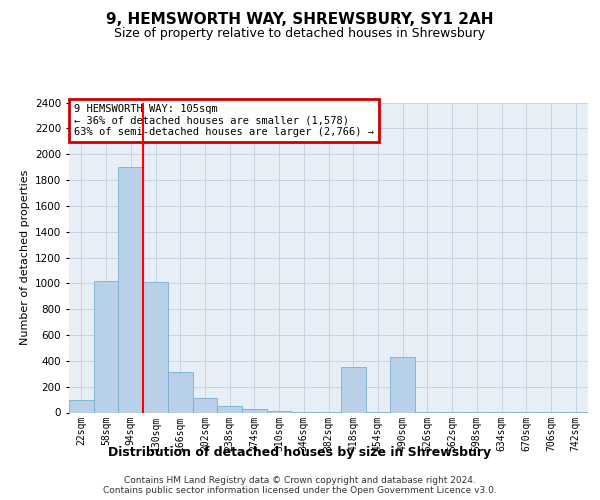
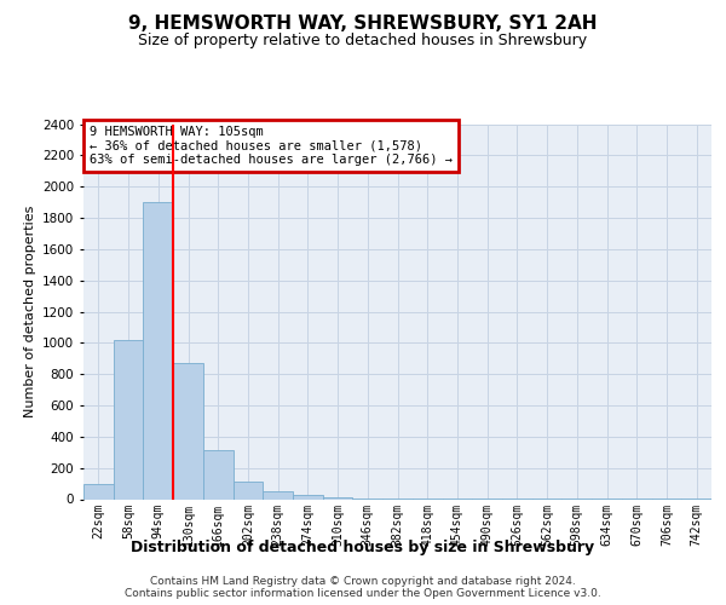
130sqm: 1010 -> 870
418sqm: 350 -> 0
490sqm: 430 -> 0
